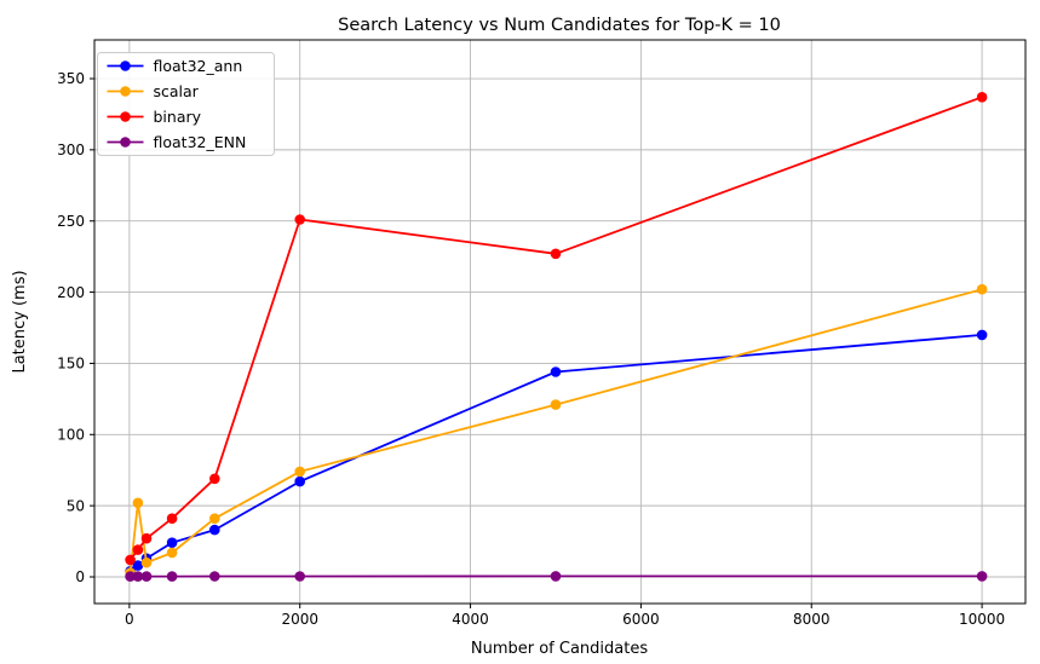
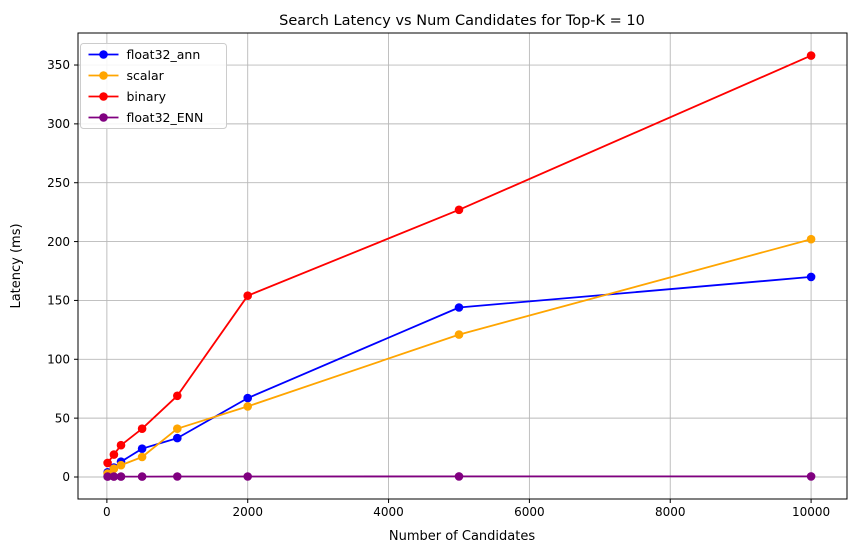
scalar/100: 52 -> 7
scalar/2000: 74 -> 60
binary/2000: 251 -> 154
binary/10000: 337 -> 358
